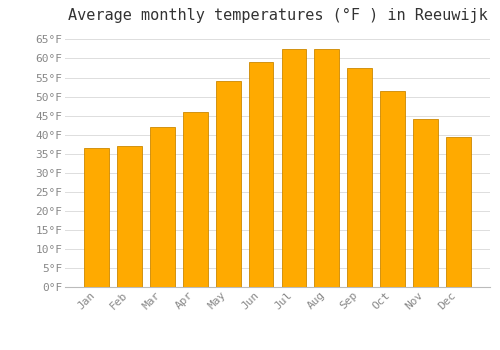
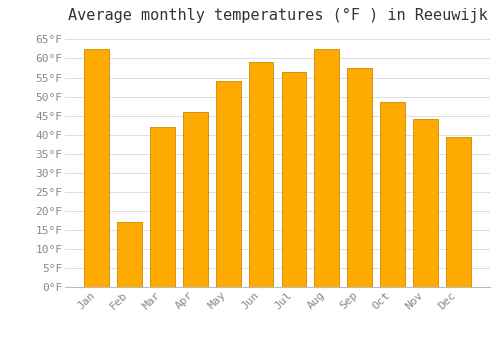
Jan: 36.5°F -> 62.5°F
Feb: 37.0°F -> 17.0°F
Jul: 62.5°F -> 56.5°F
Oct: 51.5°F -> 48.5°F
